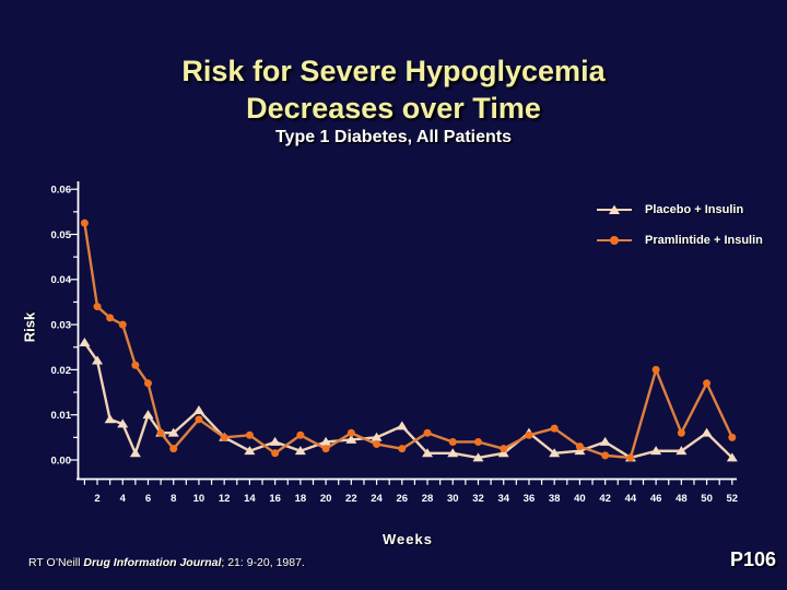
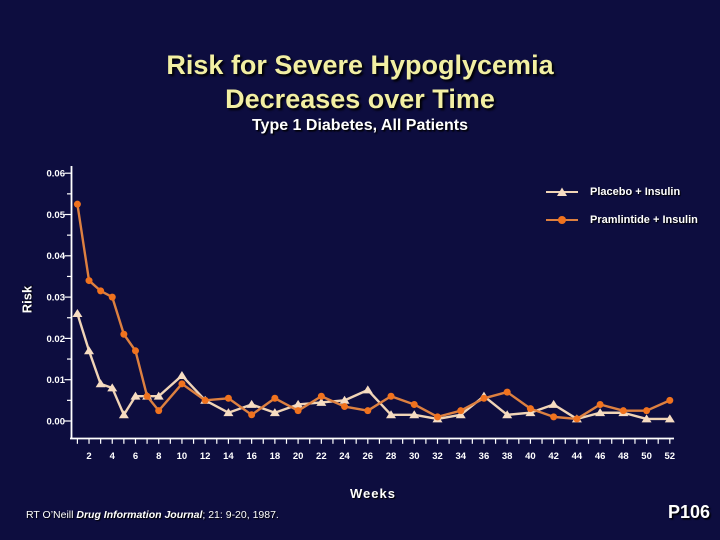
Placebo + Insulin/2: 0.022 -> 0.017
Placebo + Insulin/6: 0.010 -> 0.006
Pramlintide + Insulin/32: 0.004 -> 0.001
Pramlintide + Insulin/46: 0.020 -> 0.004
Pramlintide + Insulin/48: 0.006 -> 0.003
Placebo + Insulin/50: 0.006 -> 0.001
Pramlintide + Insulin/50: 0.017 -> 0.003
